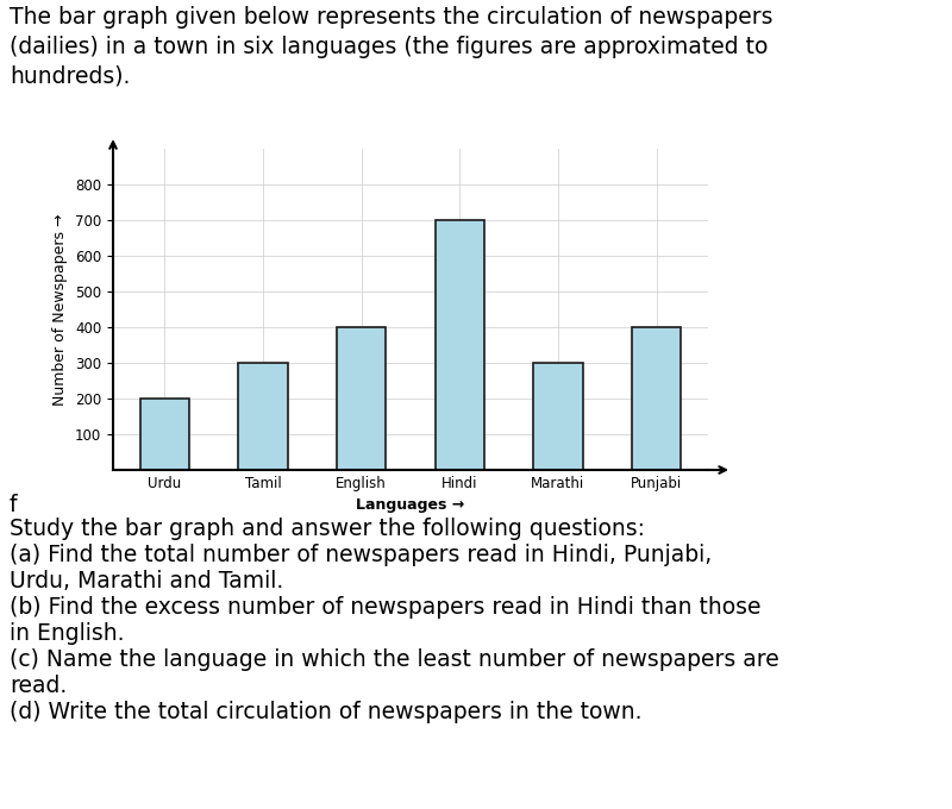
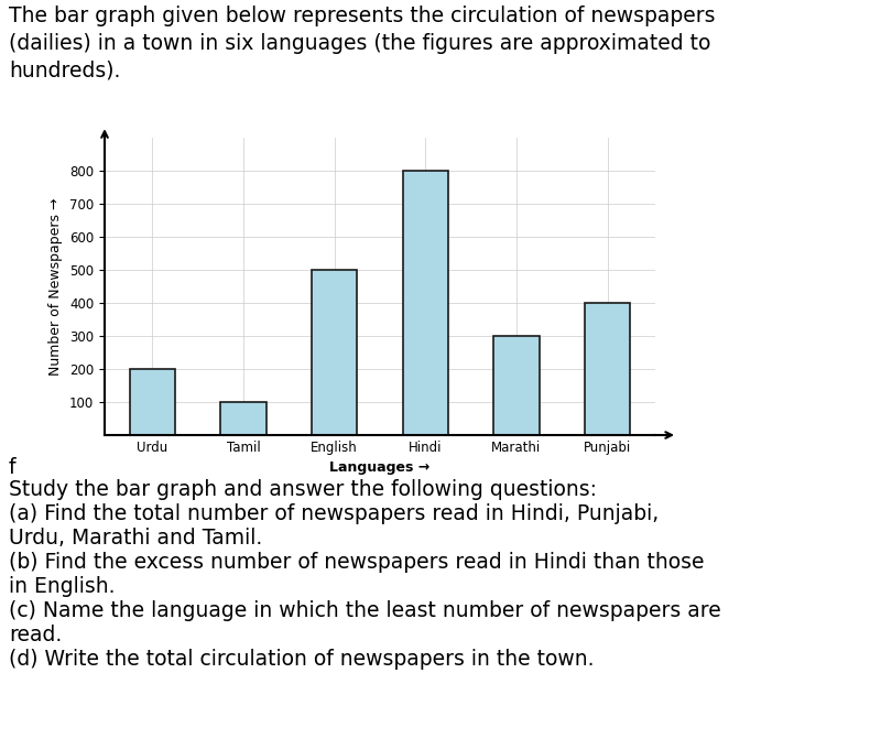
Tamil: 300 -> 100
English: 400 -> 500
Hindi: 700 -> 800
